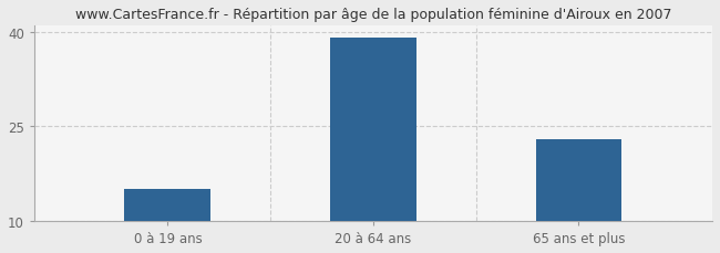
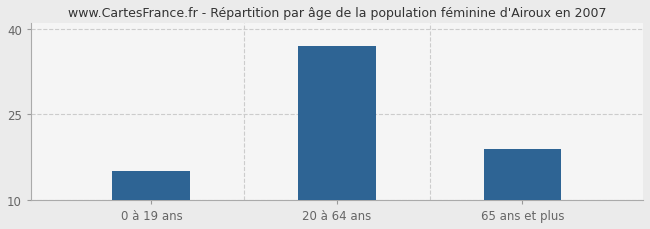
20 à 64 ans: 39 -> 37
65 ans et plus: 23 -> 19
